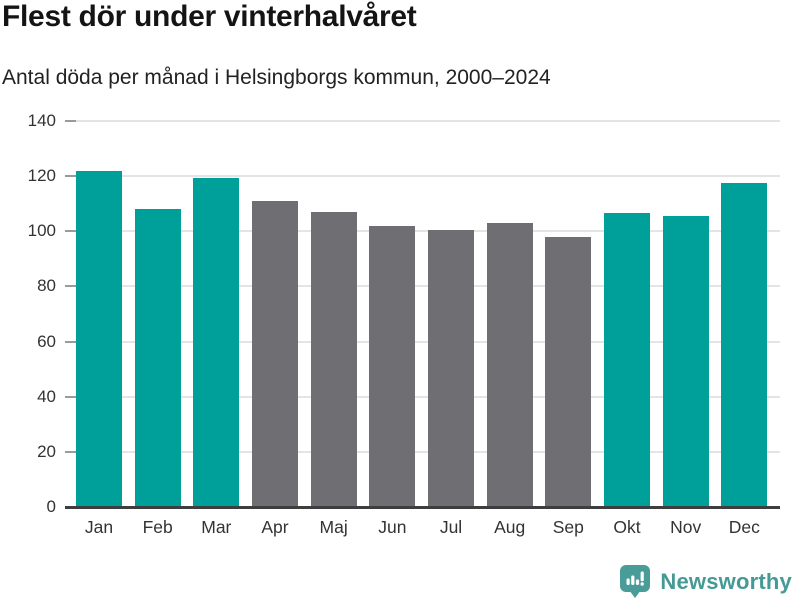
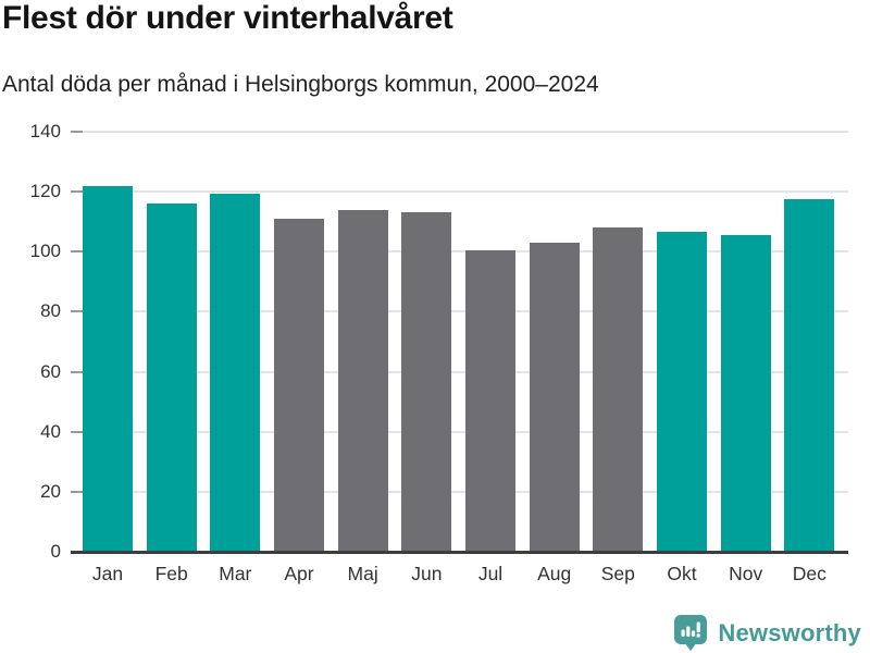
Feb: 108 -> 116
Maj: 107 -> 114
Jun: 102 -> 113
Sep: 98 -> 108
